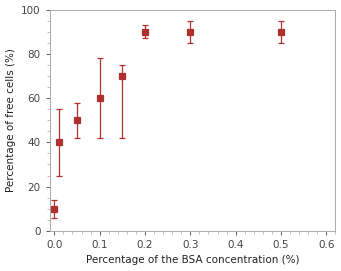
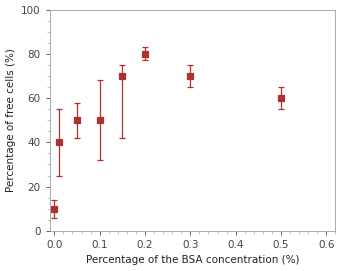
0.1: 60 -> 50
0.2: 90 -> 80
0.3: 90 -> 70
0.5: 90 -> 60
